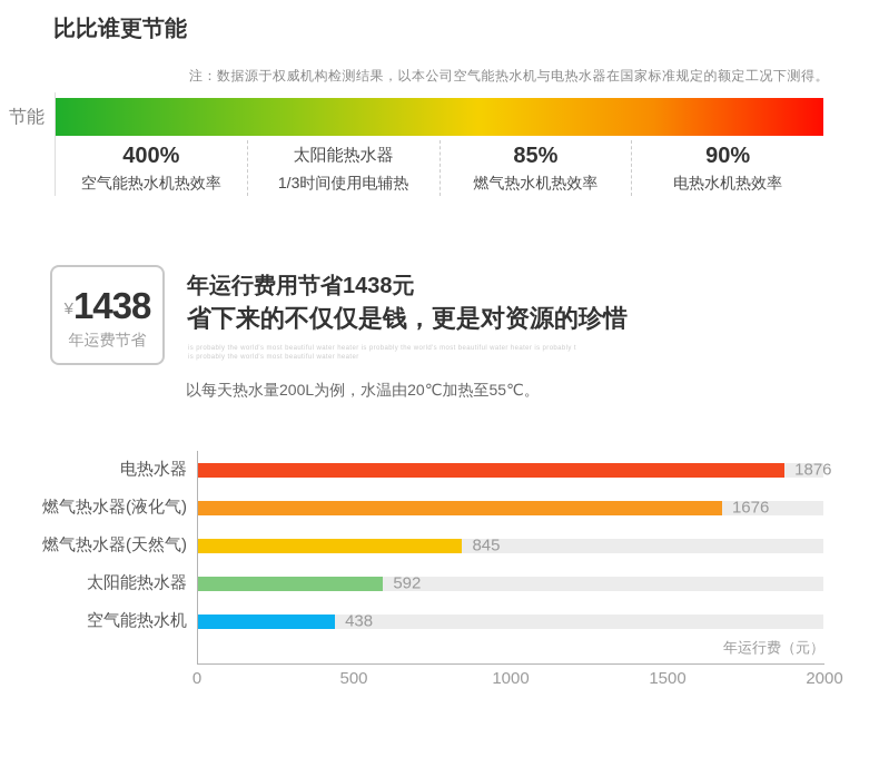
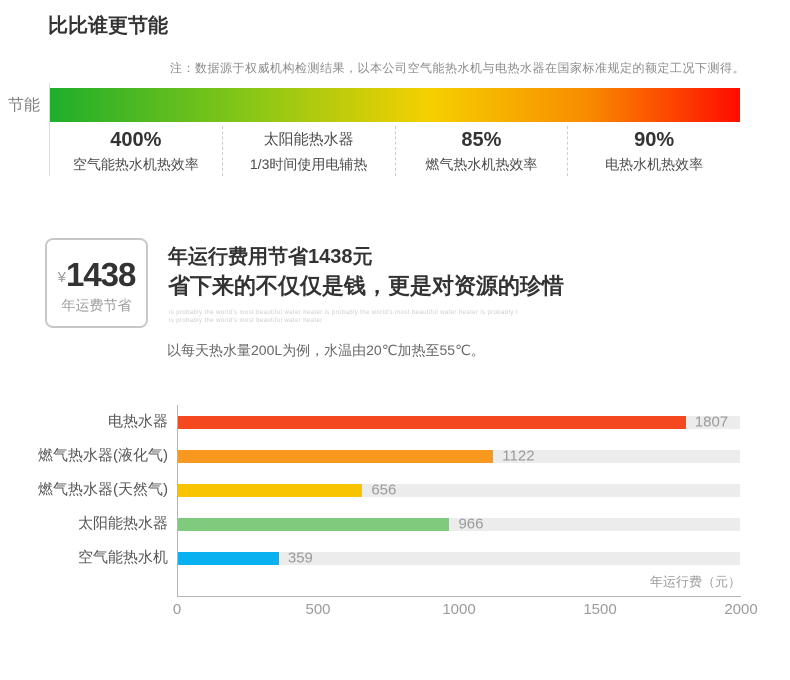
电热水器: 1876 -> 1807
燃气热水器(液化气): 1676 -> 1122
燃气热水器(天然气): 845 -> 656
太阳能热水器: 592 -> 966
空气能热水机: 438 -> 359
